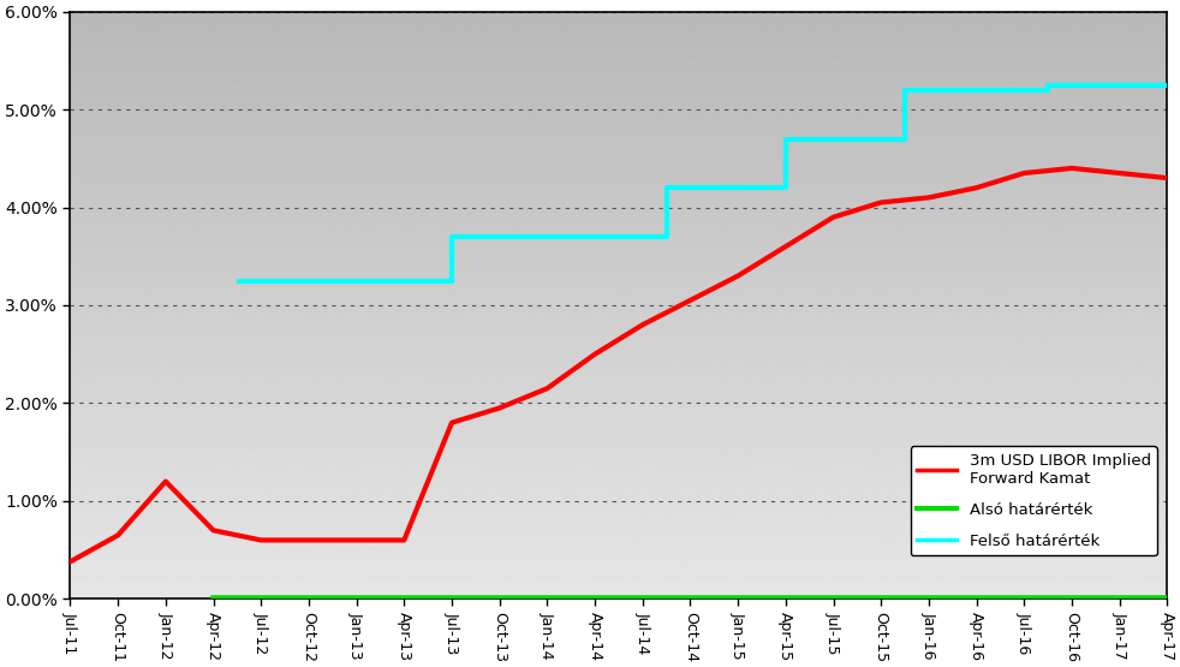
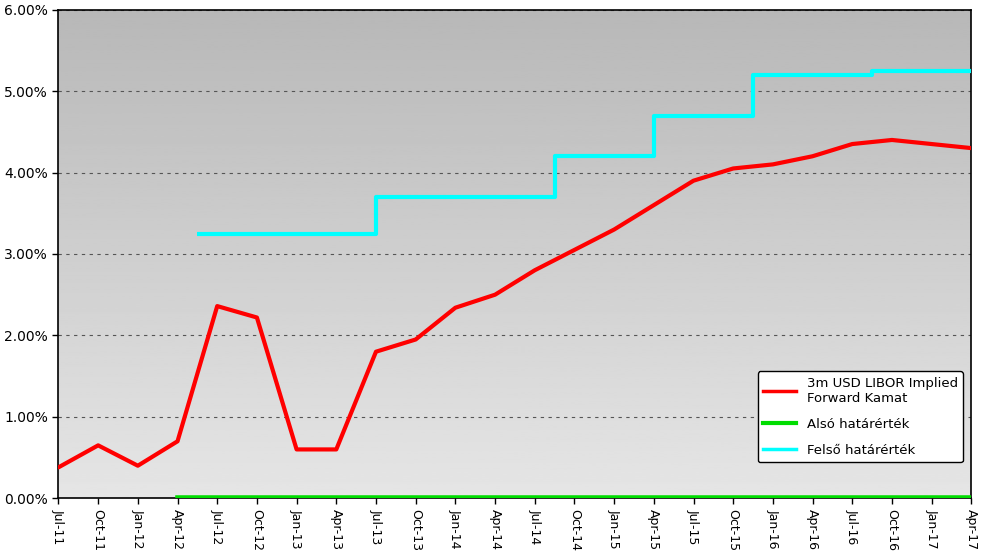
3m USD LIBOR Implied Forward Kamat/Jan-12: 1.20% -> 0.40%
3m USD LIBOR Implied Forward Kamat/Jul-12: 0.60% -> 2.36%
3m USD LIBOR Implied Forward Kamat/Oct-12: 0.60% -> 2.22%
3m USD LIBOR Implied Forward Kamat/Jan-14: 2.15% -> 2.34%
